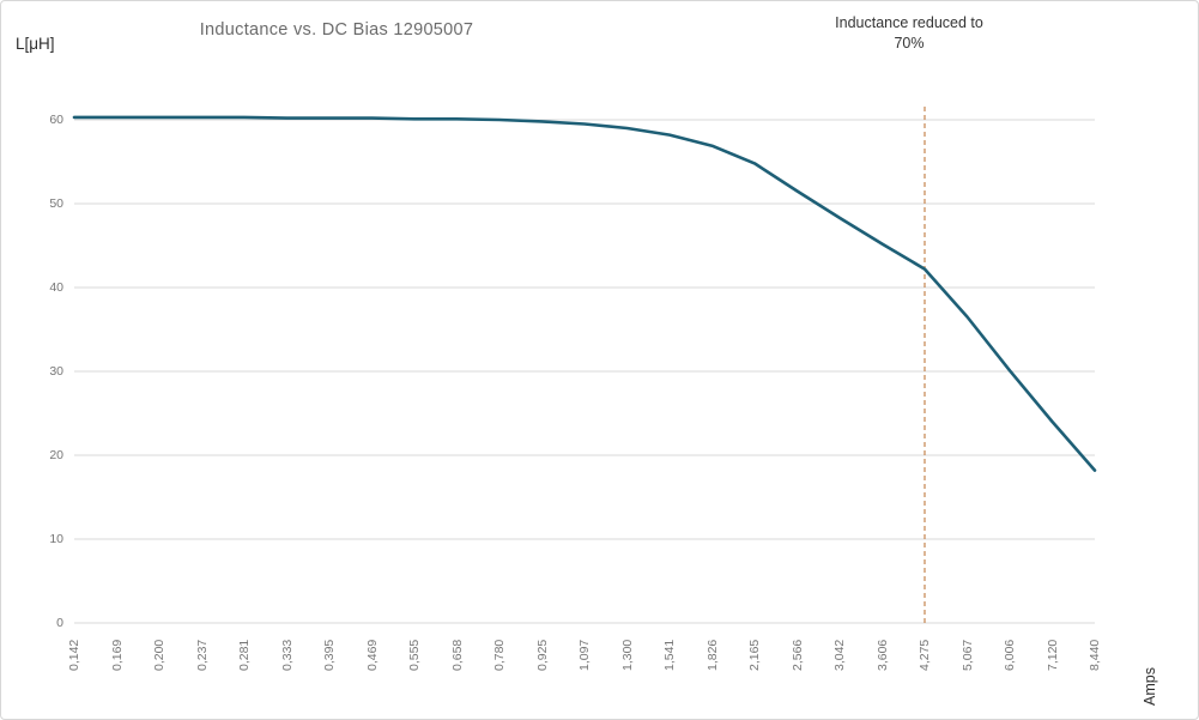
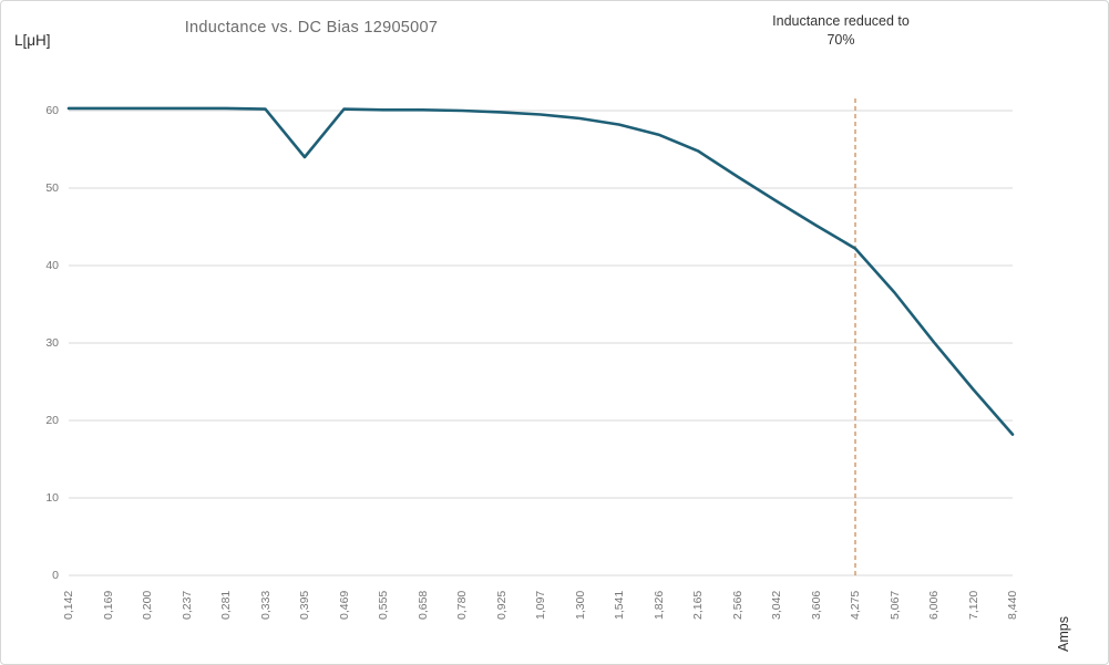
0,395: 60 -> 54
